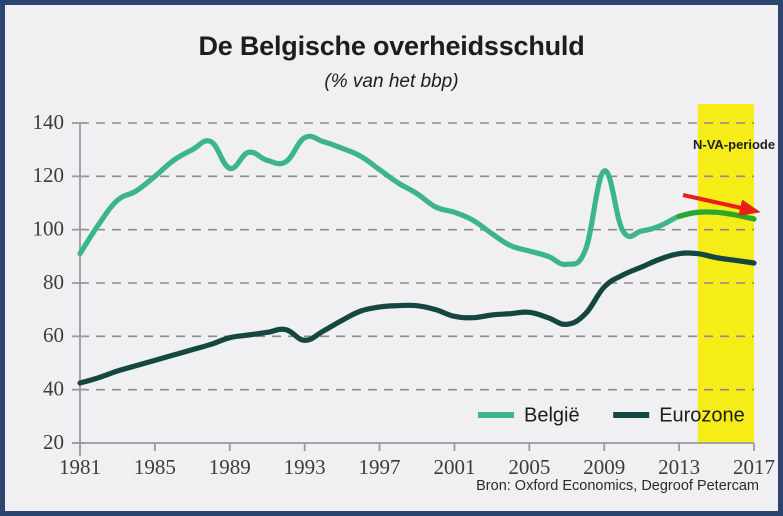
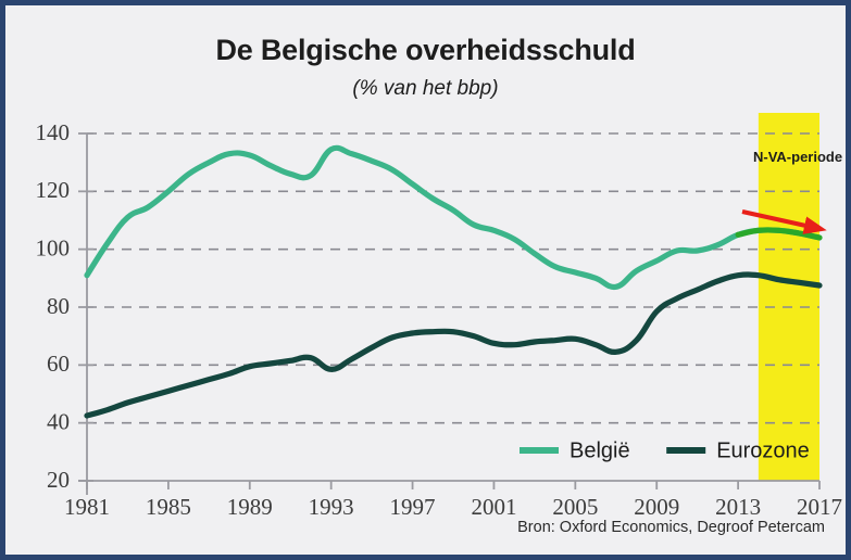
België/1989: 123 -> 132
België/2009: 122 -> 96
